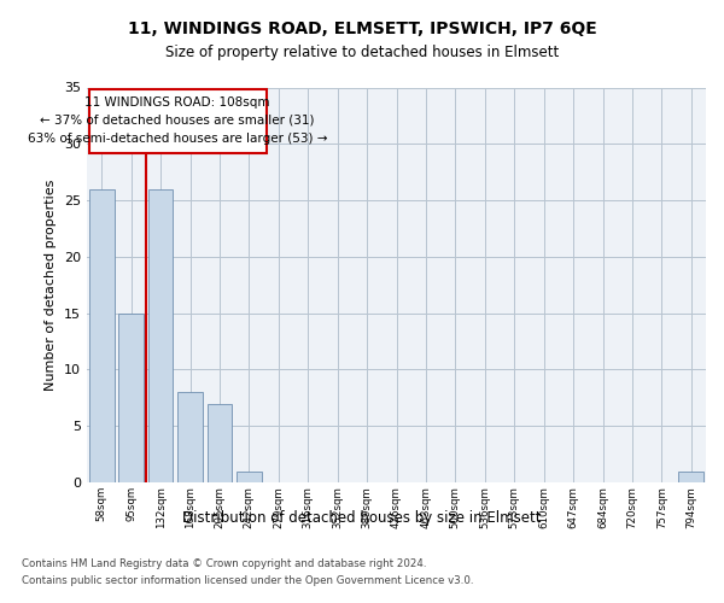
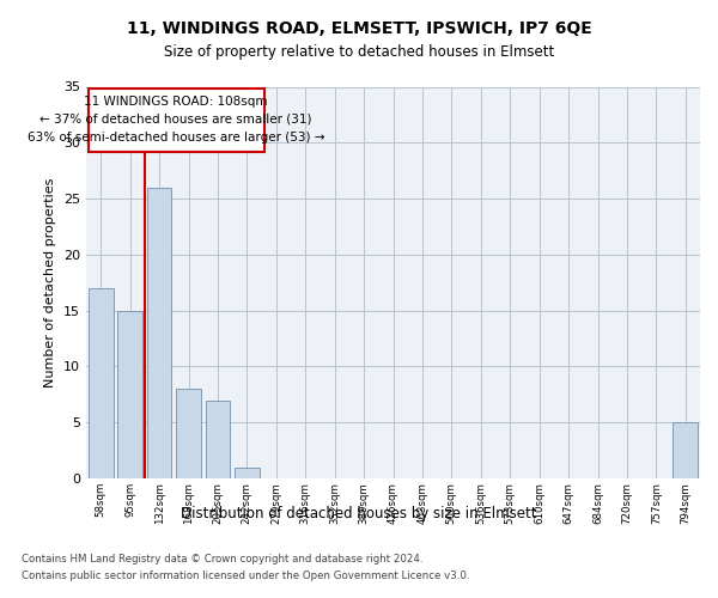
58sqm: 26 -> 17
794sqm: 1 -> 5
